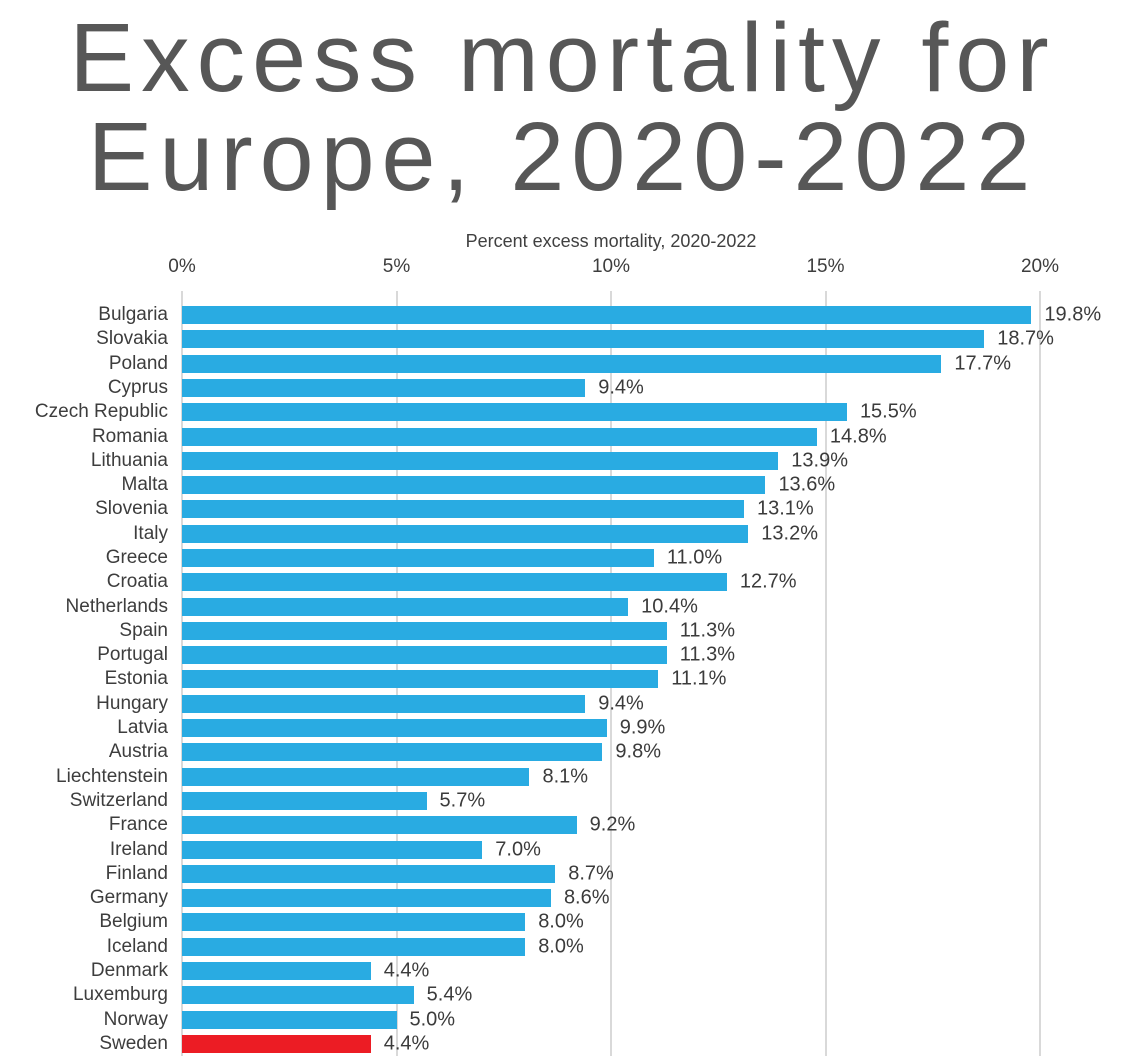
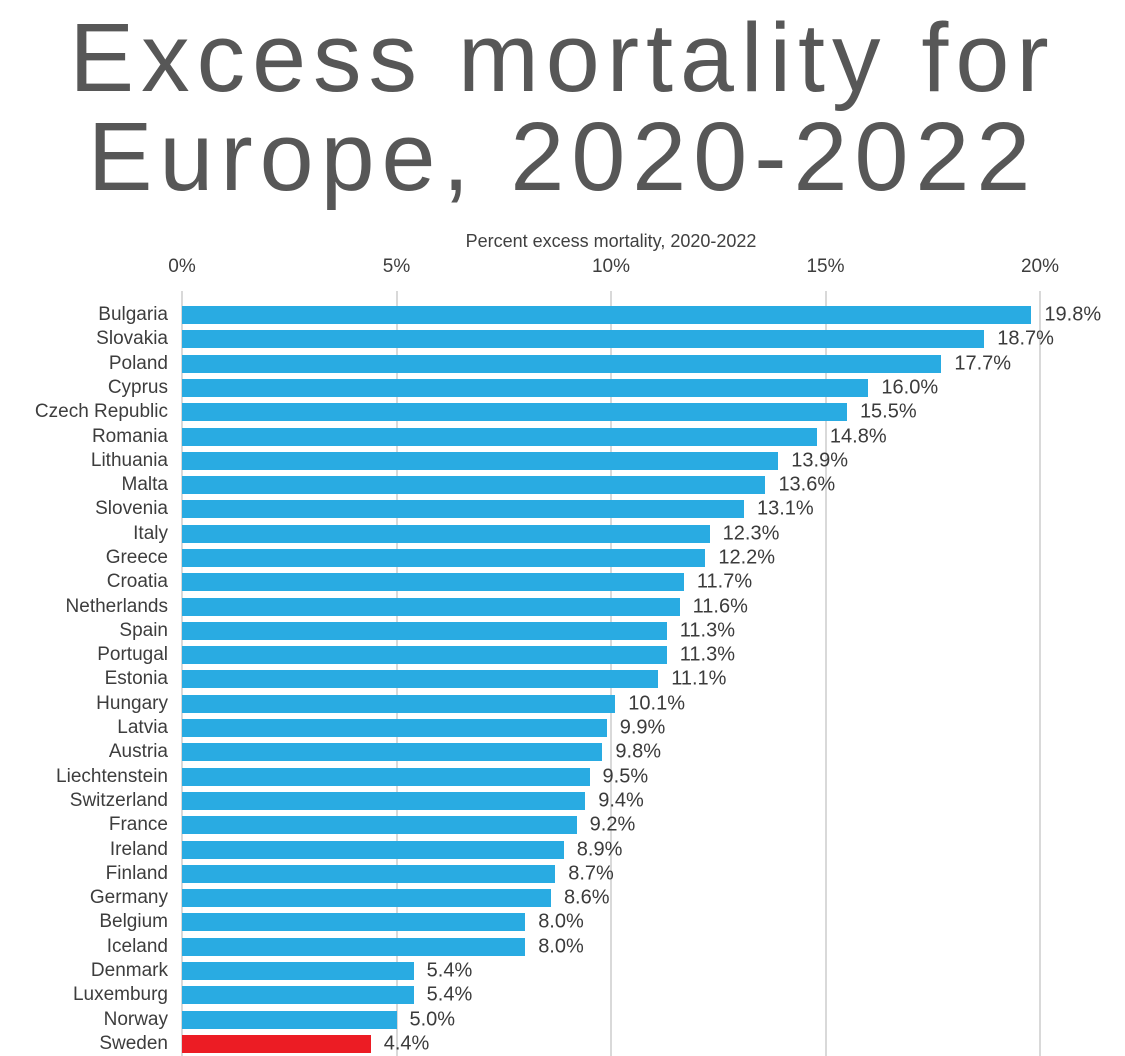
Cyprus: 9.4% -> 16.0%
Italy: 13.2% -> 12.3%
Greece: 11.0% -> 12.2%
Croatia: 12.7% -> 11.7%
Netherlands: 10.4% -> 11.6%
Hungary: 9.4% -> 10.1%
Liechtenstein: 8.1% -> 9.5%
Switzerland: 5.7% -> 9.4%
Ireland: 7.0% -> 8.9%
Denmark: 4.4% -> 5.4%
